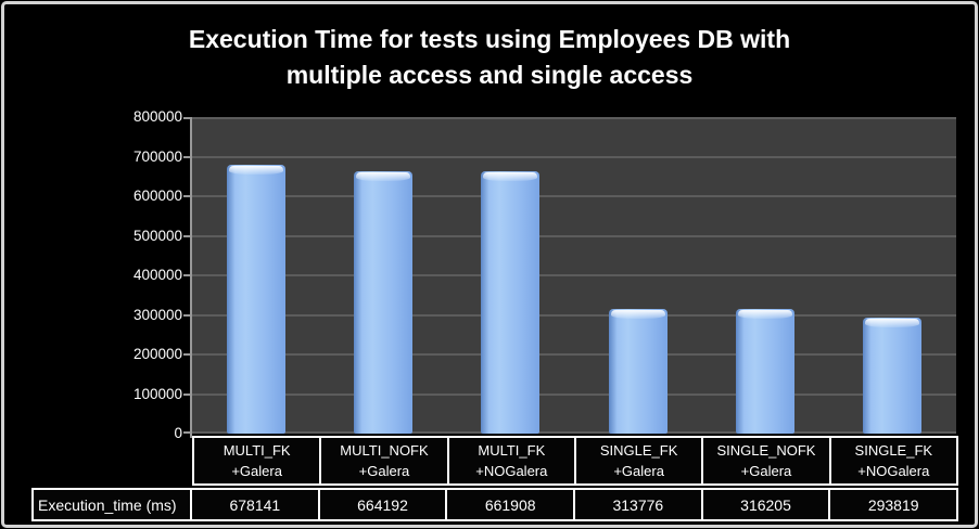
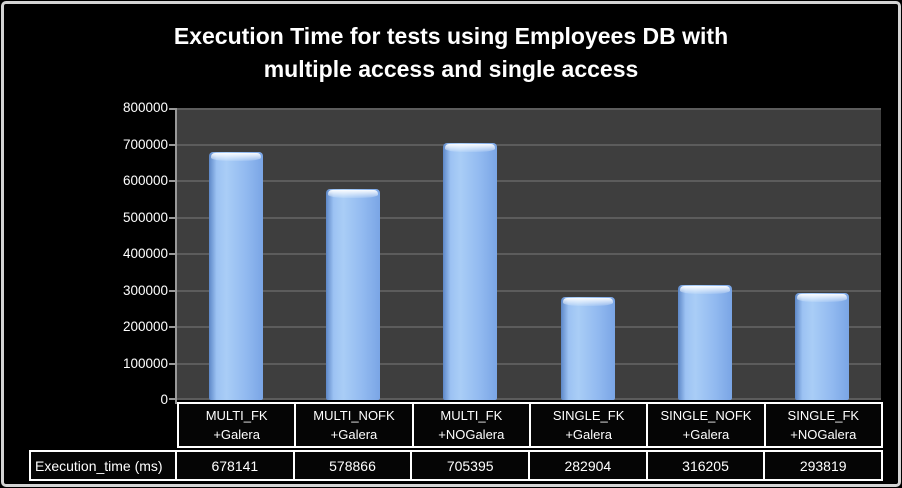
MULTI_NOFK +Galera: 664192 -> 578866
MULTI_FK +NOGalera: 661908 -> 705395
SINGLE_FK +Galera: 313776 -> 282904
